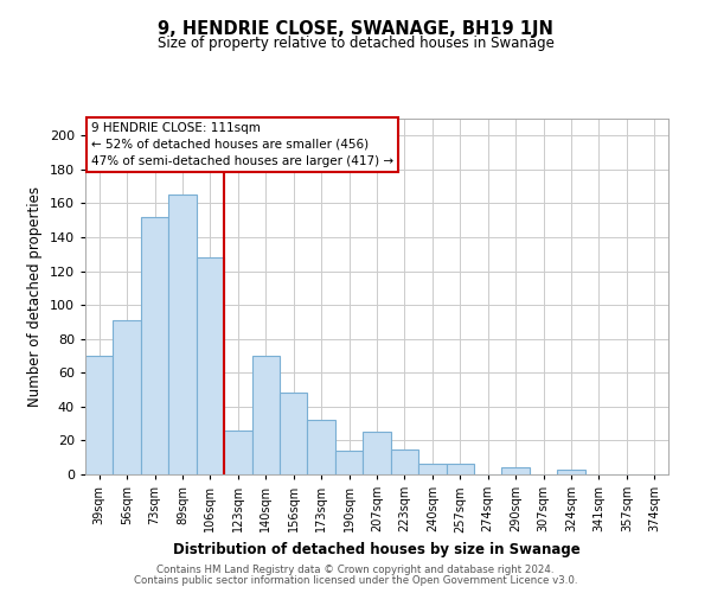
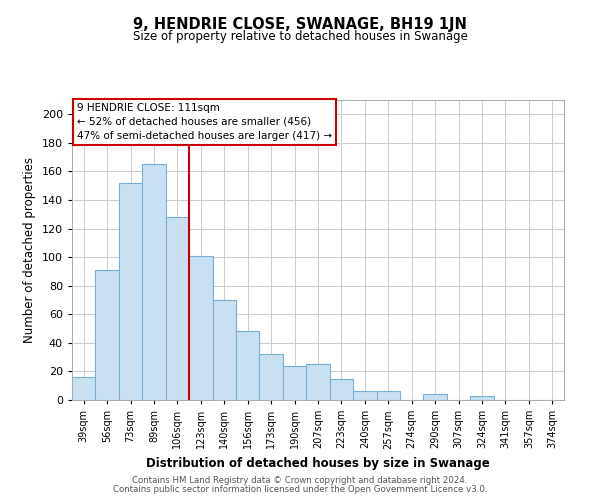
39sqm: 70 -> 16
123sqm: 26 -> 101
190sqm: 14 -> 24
